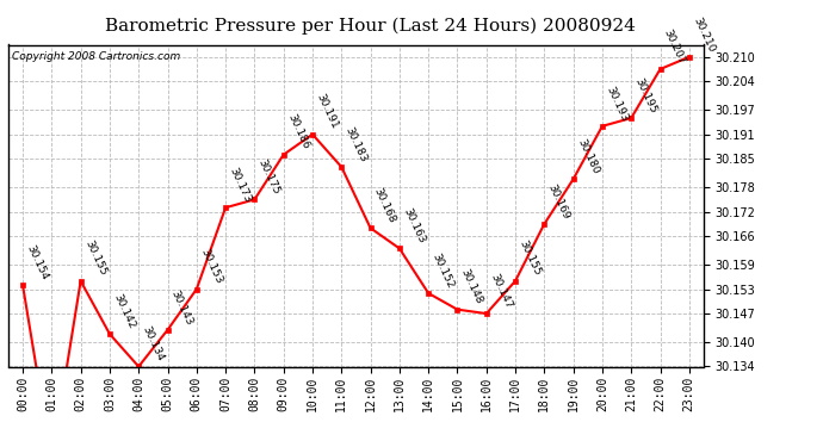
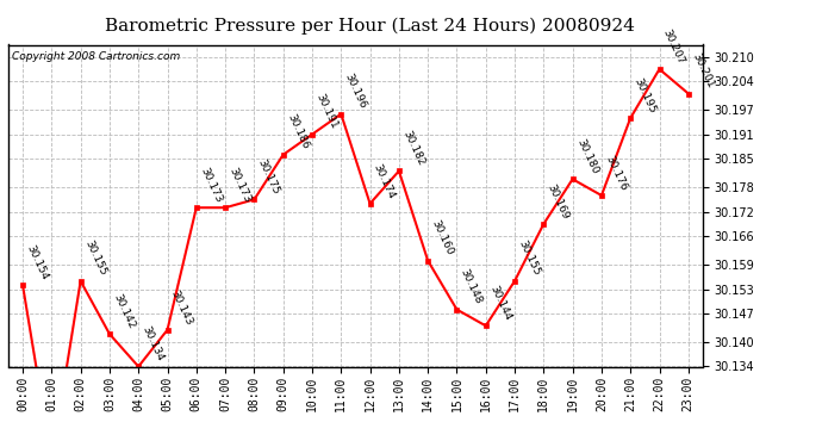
06:00: 30.153 -> 30.173
11:00: 30.183 -> 30.196
12:00: 30.168 -> 30.174
13:00: 30.163 -> 30.182
14:00: 30.152 -> 30.160
16:00: 30.147 -> 30.144
20:00: 30.193 -> 30.176
23:00: 30.210 -> 30.201
